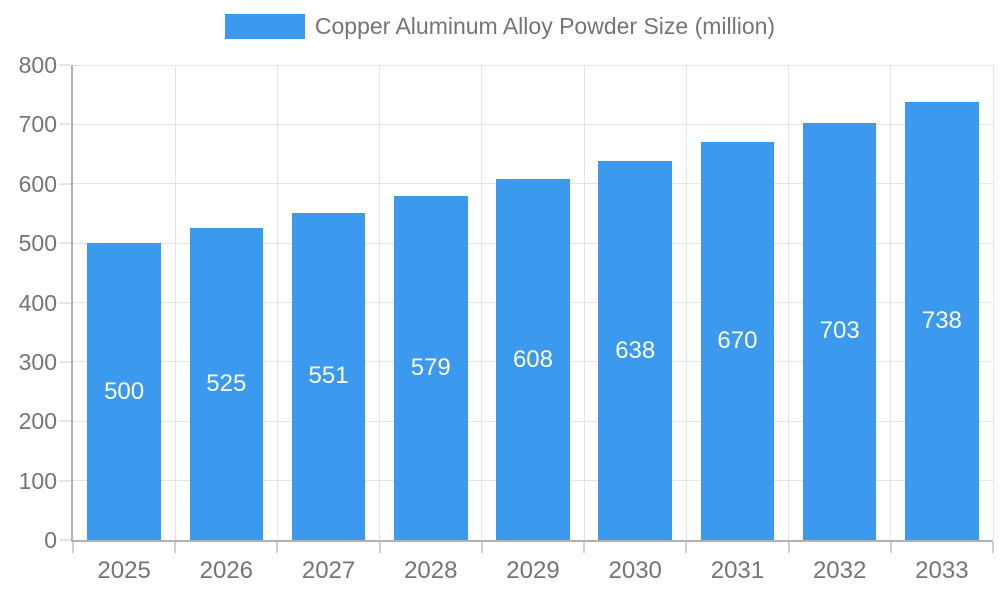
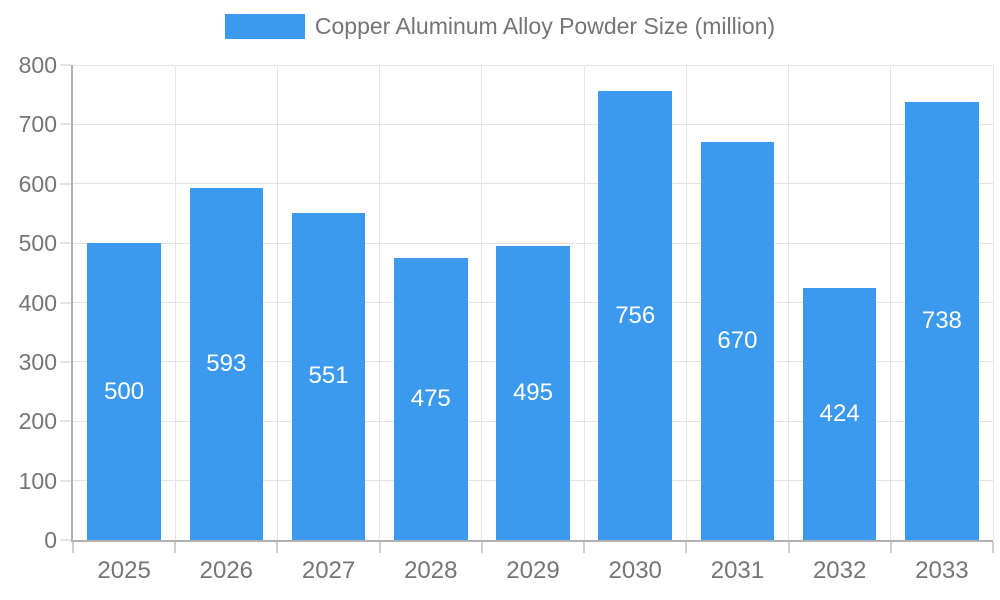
2026: 525 -> 593
2028: 579 -> 475
2029: 608 -> 495
2030: 638 -> 756
2032: 703 -> 424
